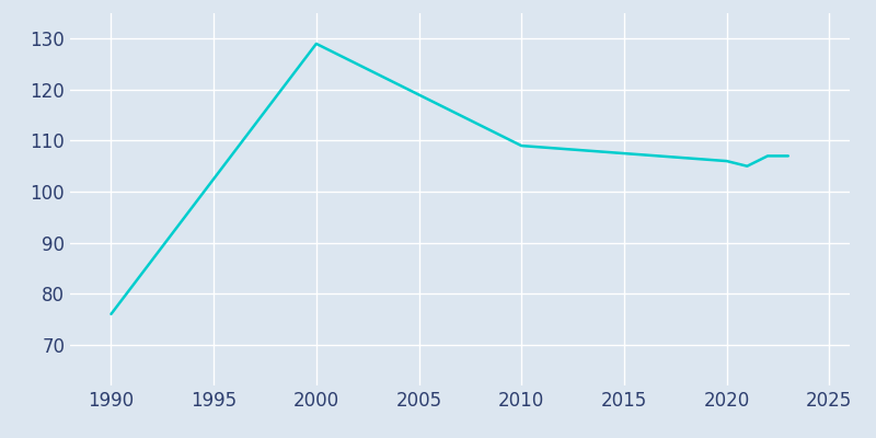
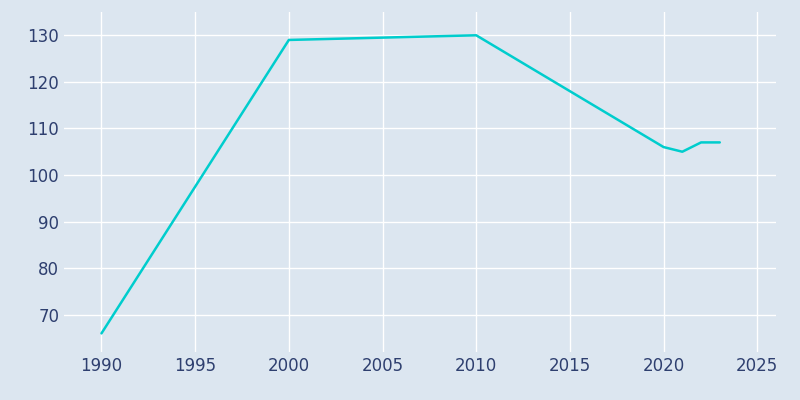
1990: 76 -> 66
2010: 109 -> 130
